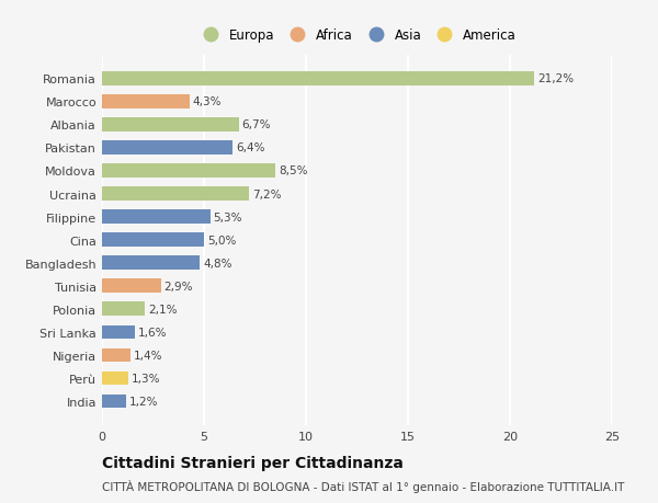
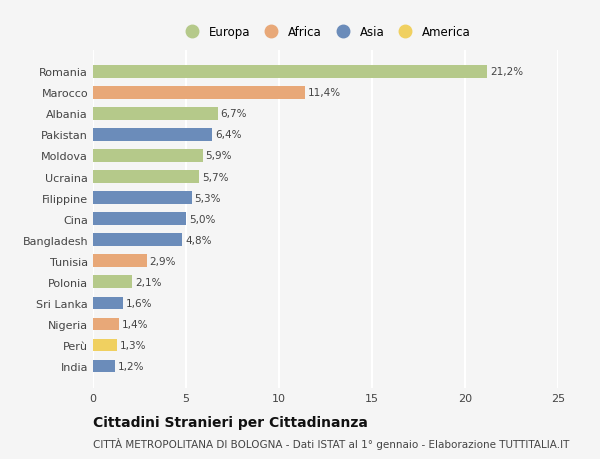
Marocco: 4,3% -> 11,4%
Moldova: 8,5% -> 5,9%
Ucraina: 7,2% -> 5,7%
